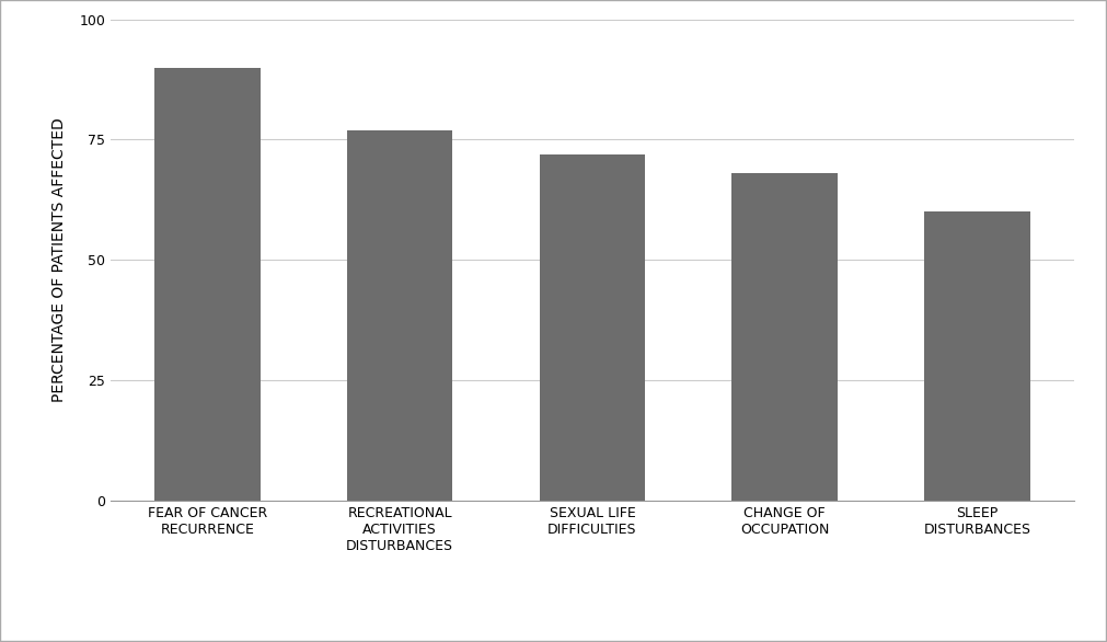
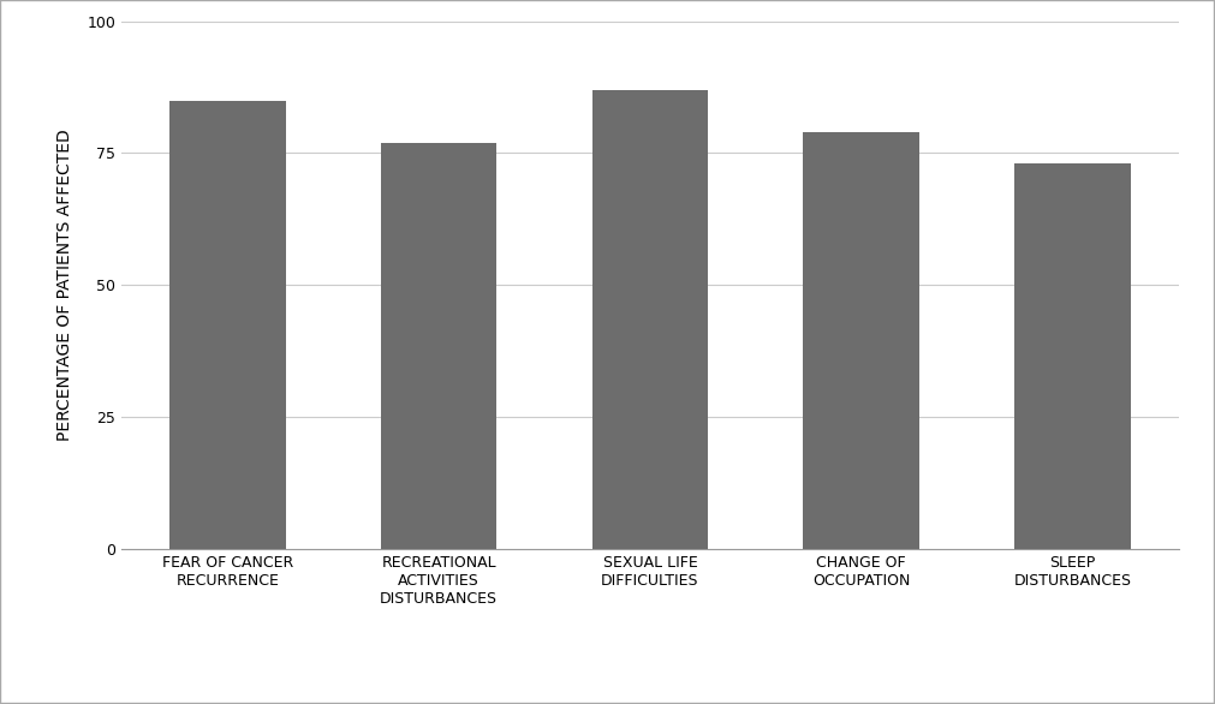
FEAR OF CANCER RECURRENCE: 90 -> 85
SEXUAL LIFE DIFFICULTIES: 72 -> 87
CHANGE OF OCCUPATION: 68 -> 79
SLEEP DISTURBANCES: 60 -> 73
